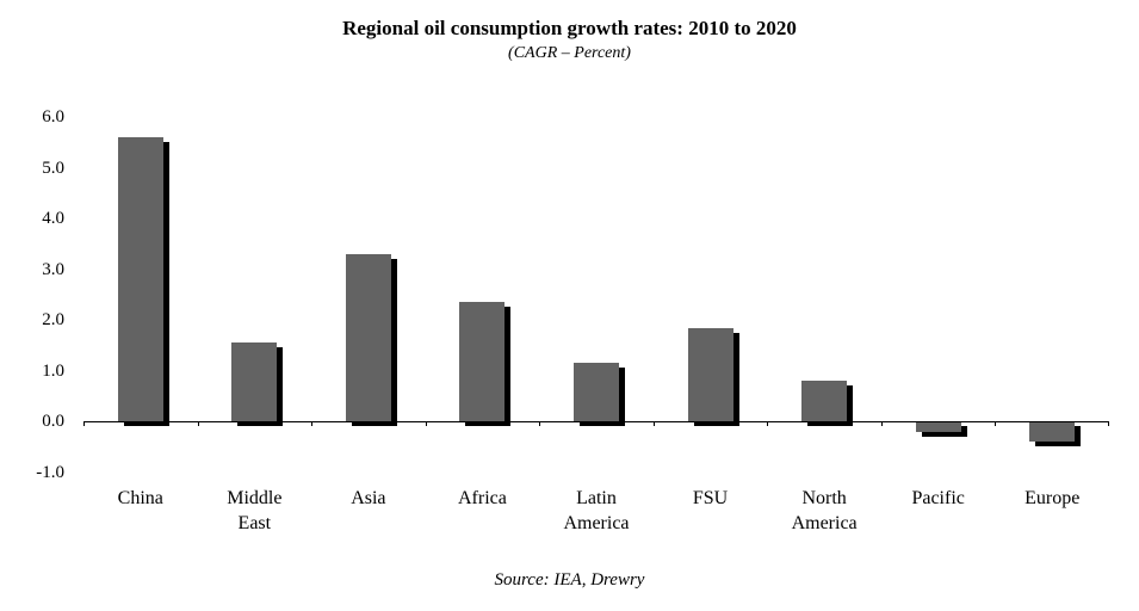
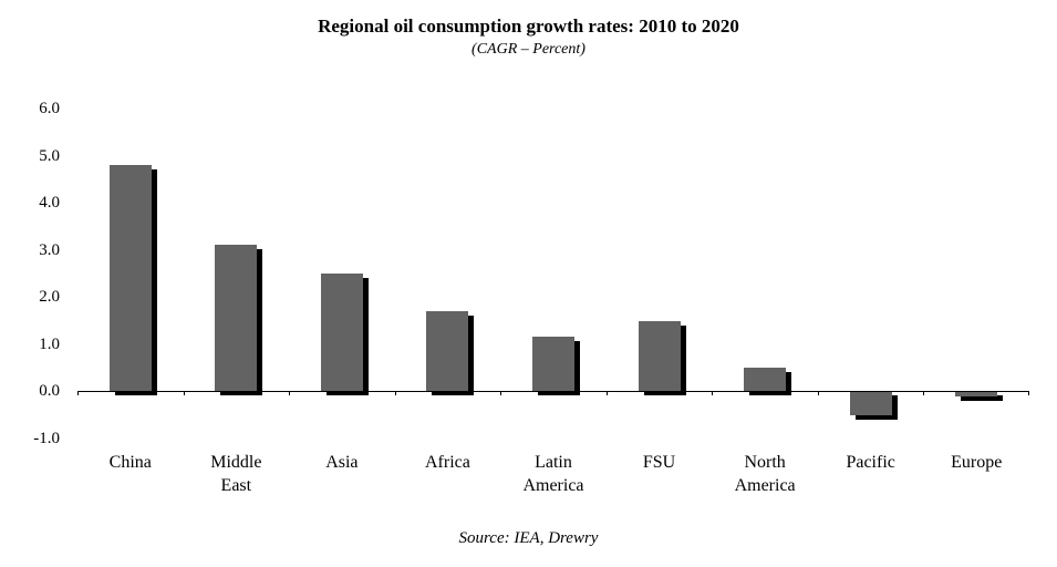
China: 5.6 -> 4.8
Middle East: 1.6 -> 3.1
Asia: 3.3 -> 2.5
Africa: 2.4 -> 1.7
FSU: 1.9 -> 1.5
North America: 0.8 -> 0.5
Pacific: -0.2 -> -0.5
Europe: -0.4 -> -0.1
